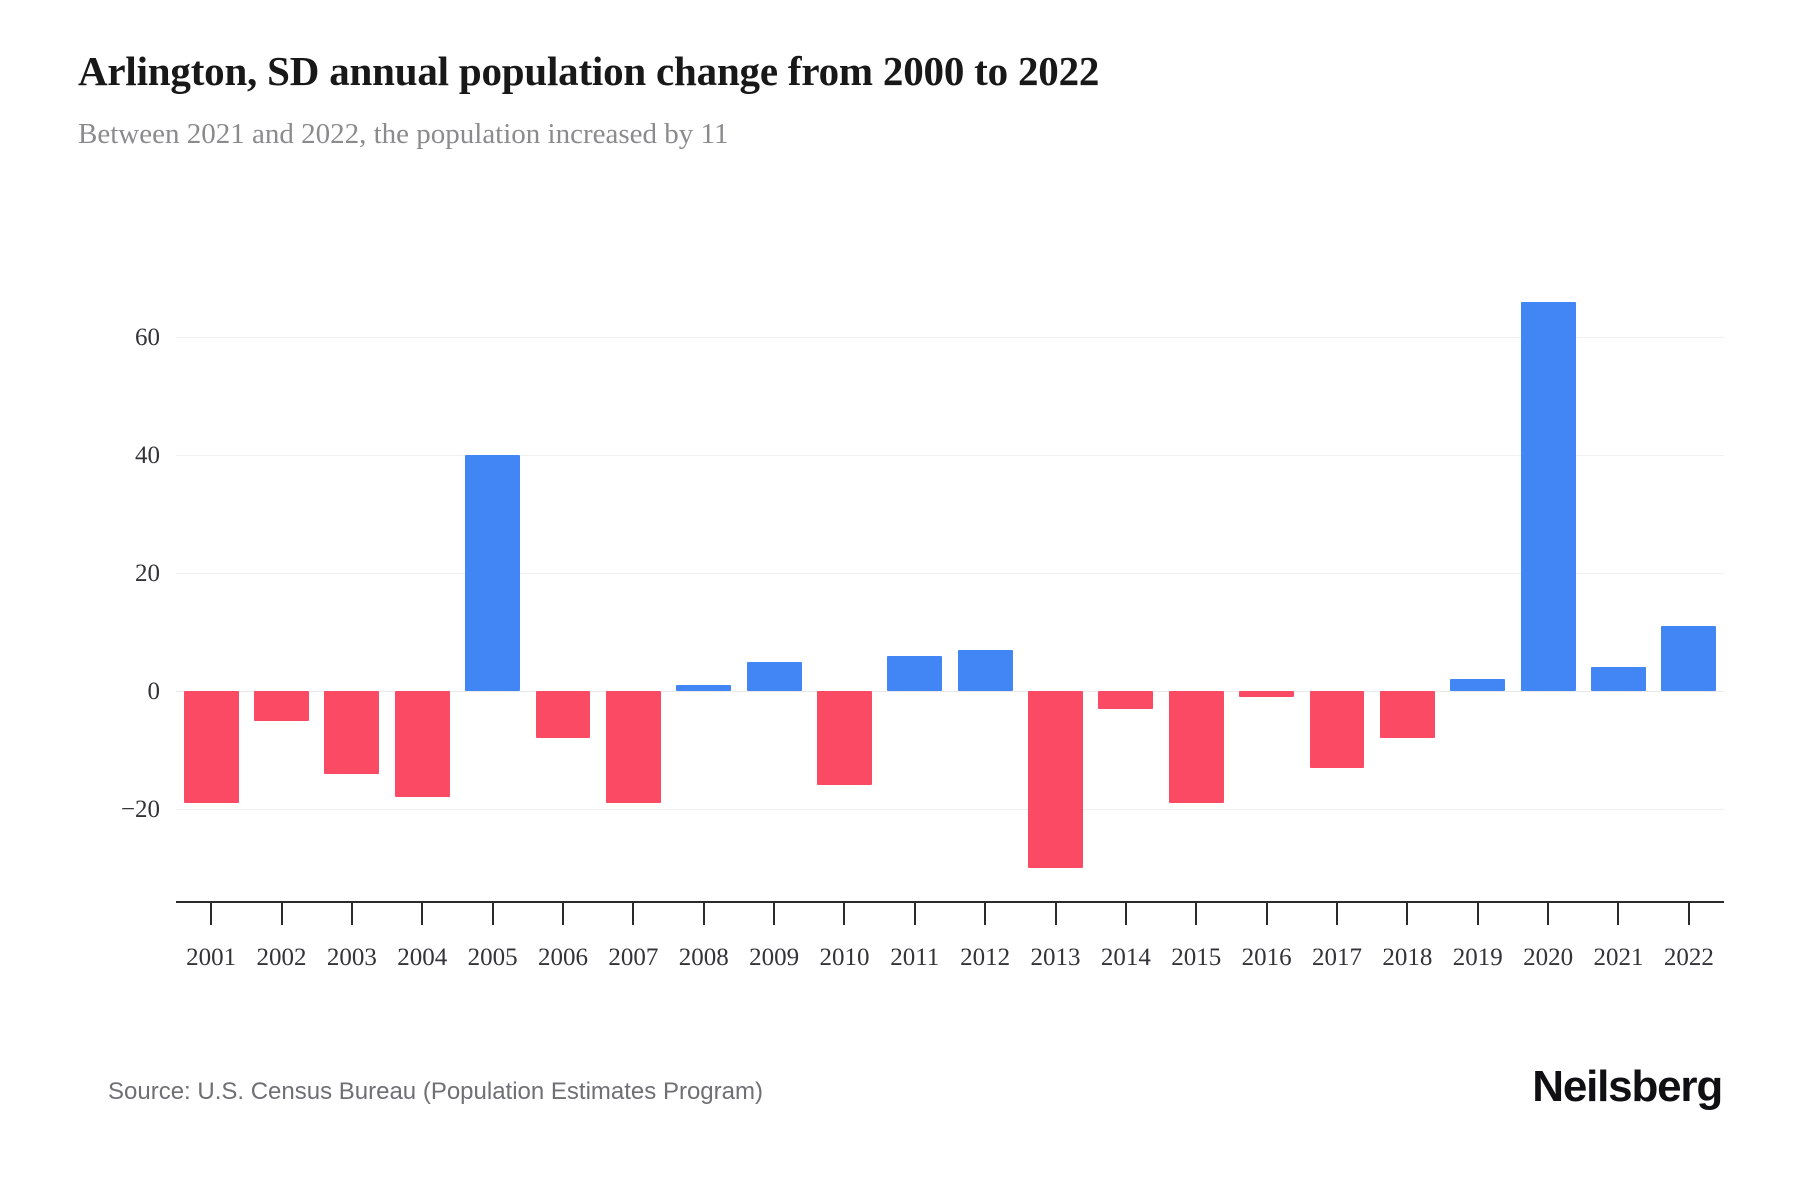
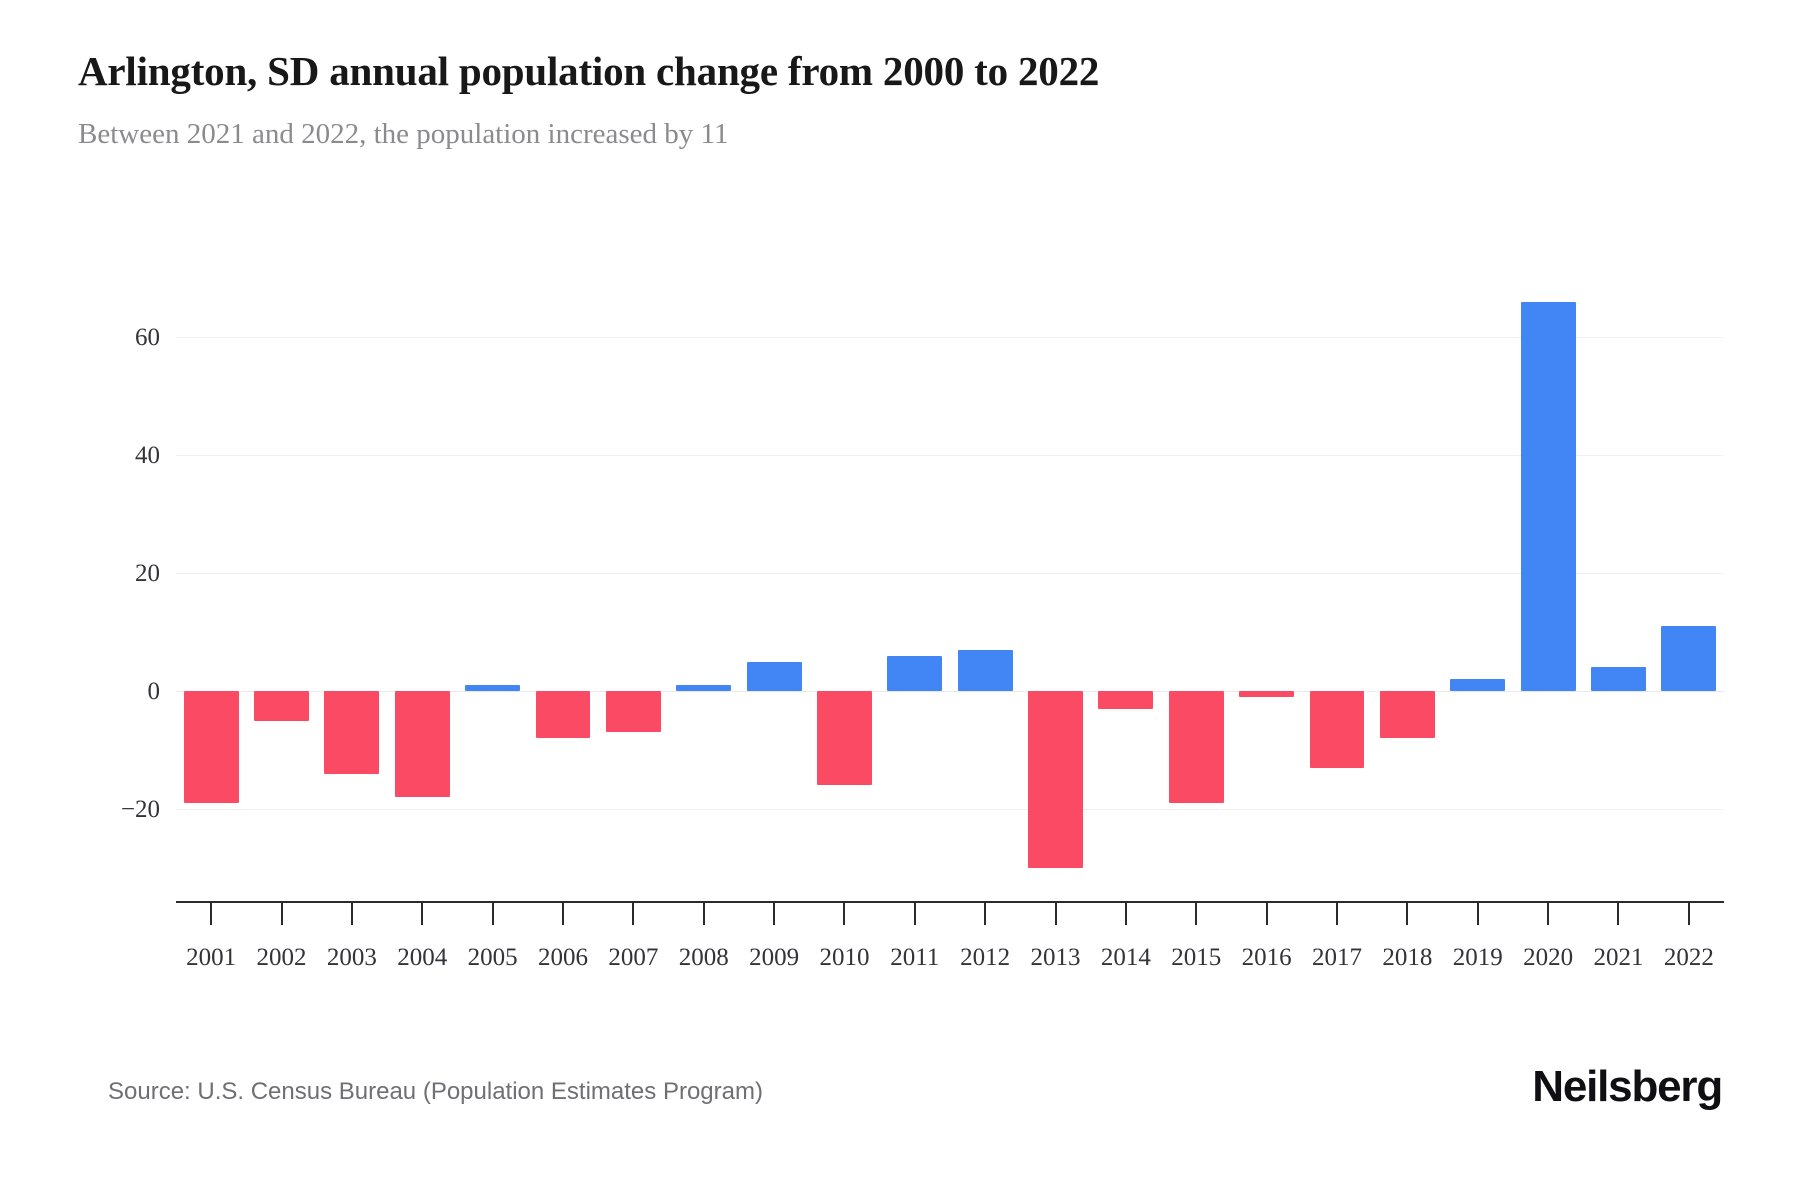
2005: 40 -> 1
2007: -19 -> -7
